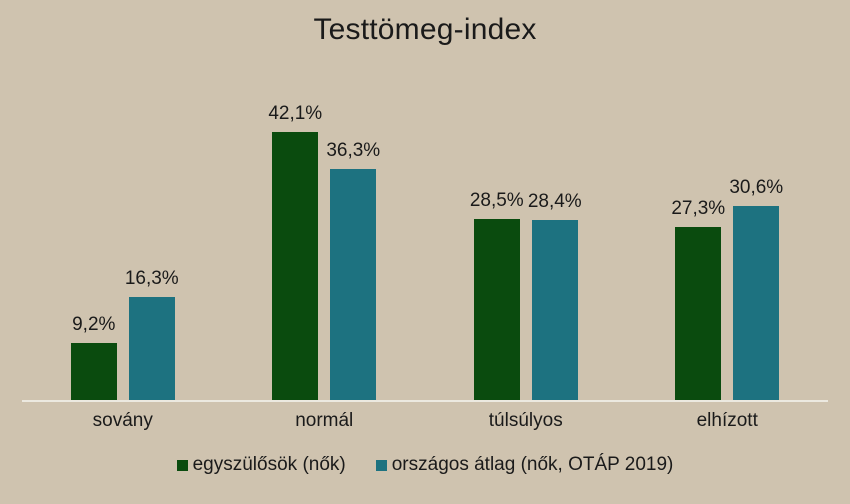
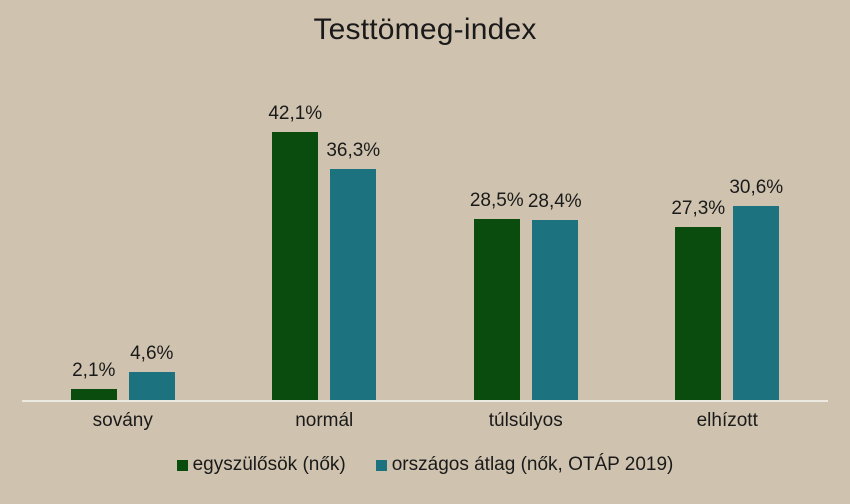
egyszülősök (nők)/sovány: 9,2% -> 2,1%
országos átlag (nők, OTÁP 2019)/sovány: 16,3% -> 4,6%
